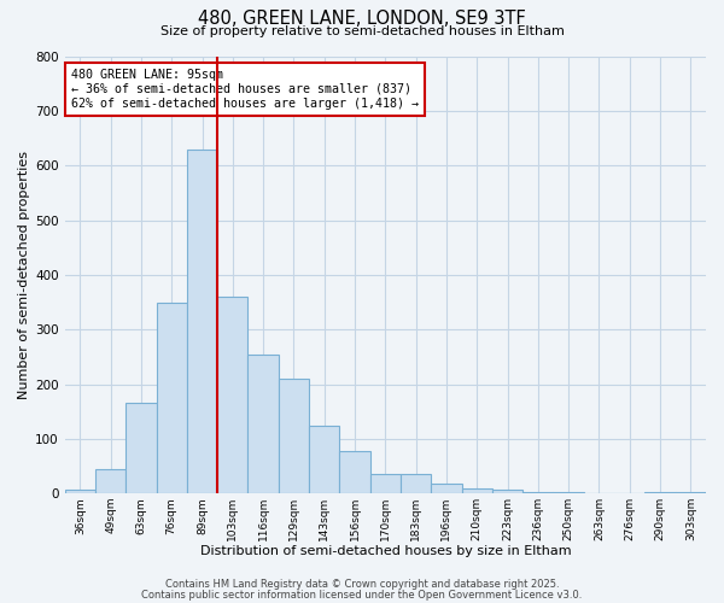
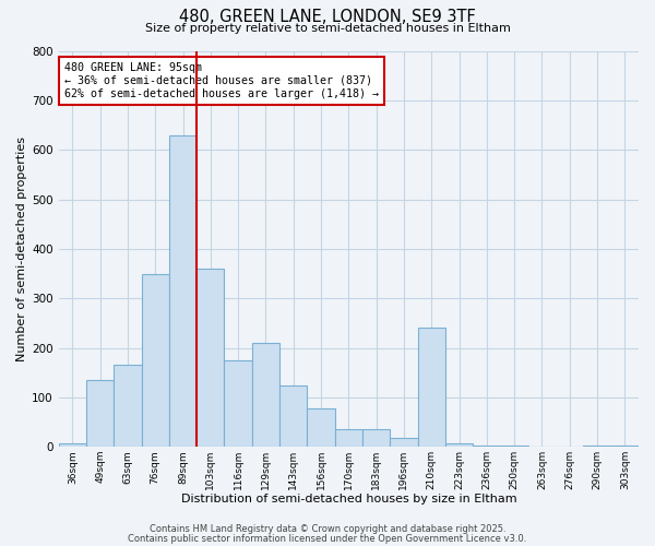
49sqm: 44 -> 135
116sqm: 255 -> 175
210sqm: 10 -> 240
